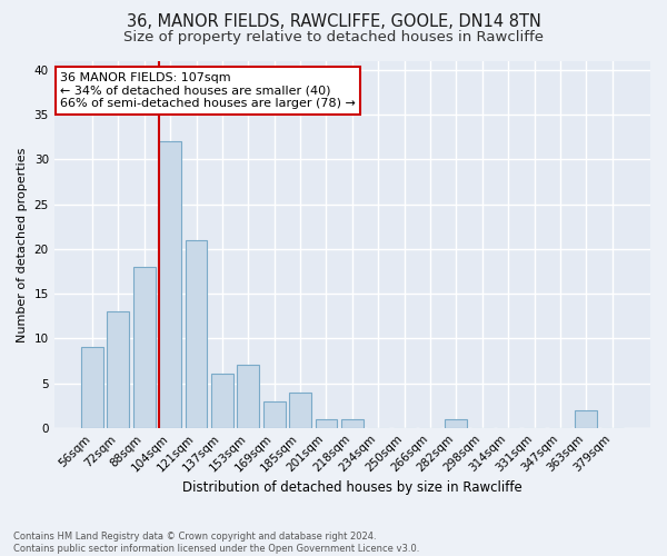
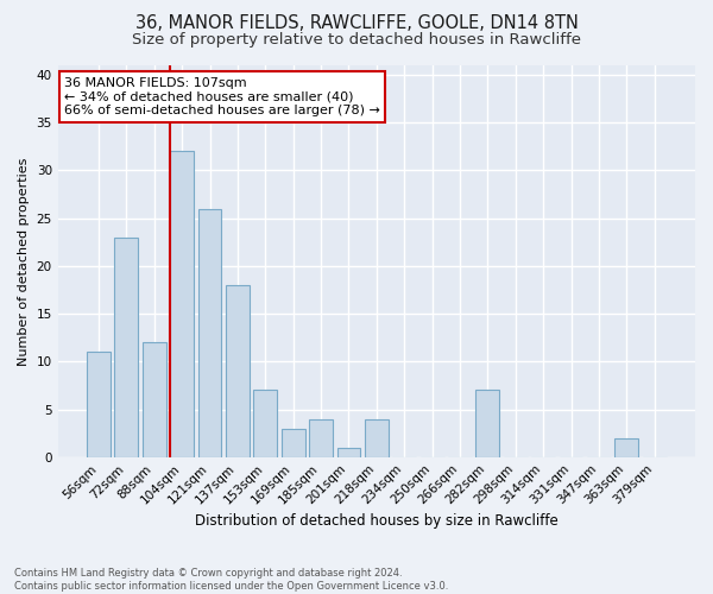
56sqm: 9 -> 11
72sqm: 13 -> 23
88sqm: 18 -> 12
121sqm: 21 -> 26
137sqm: 6 -> 18
218sqm: 1 -> 4
282sqm: 1 -> 7
